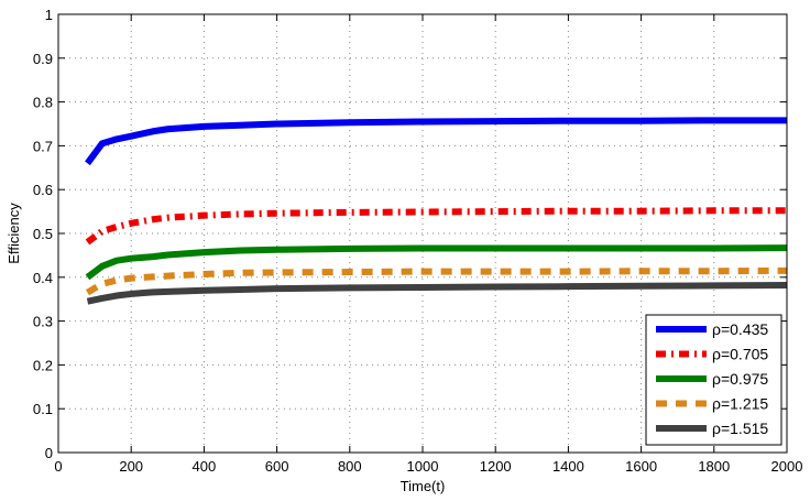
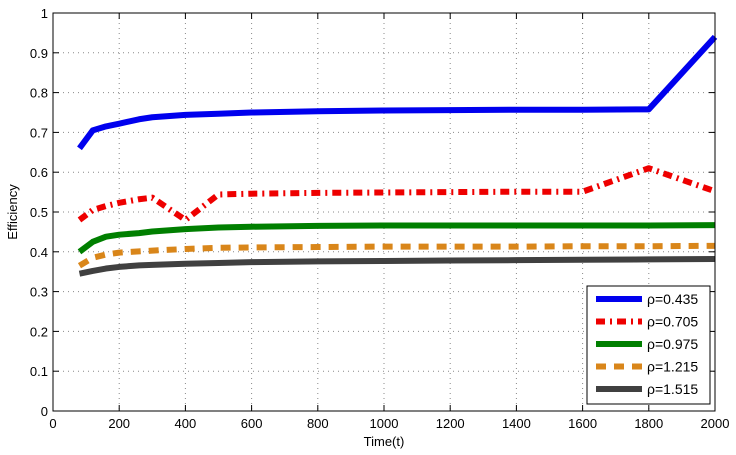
ρ=0.705/400: 0.54 -> 0.48
ρ=0.705/1800: 0.55 -> 0.61
ρ=0.435/2000: 0.76 -> 0.94
